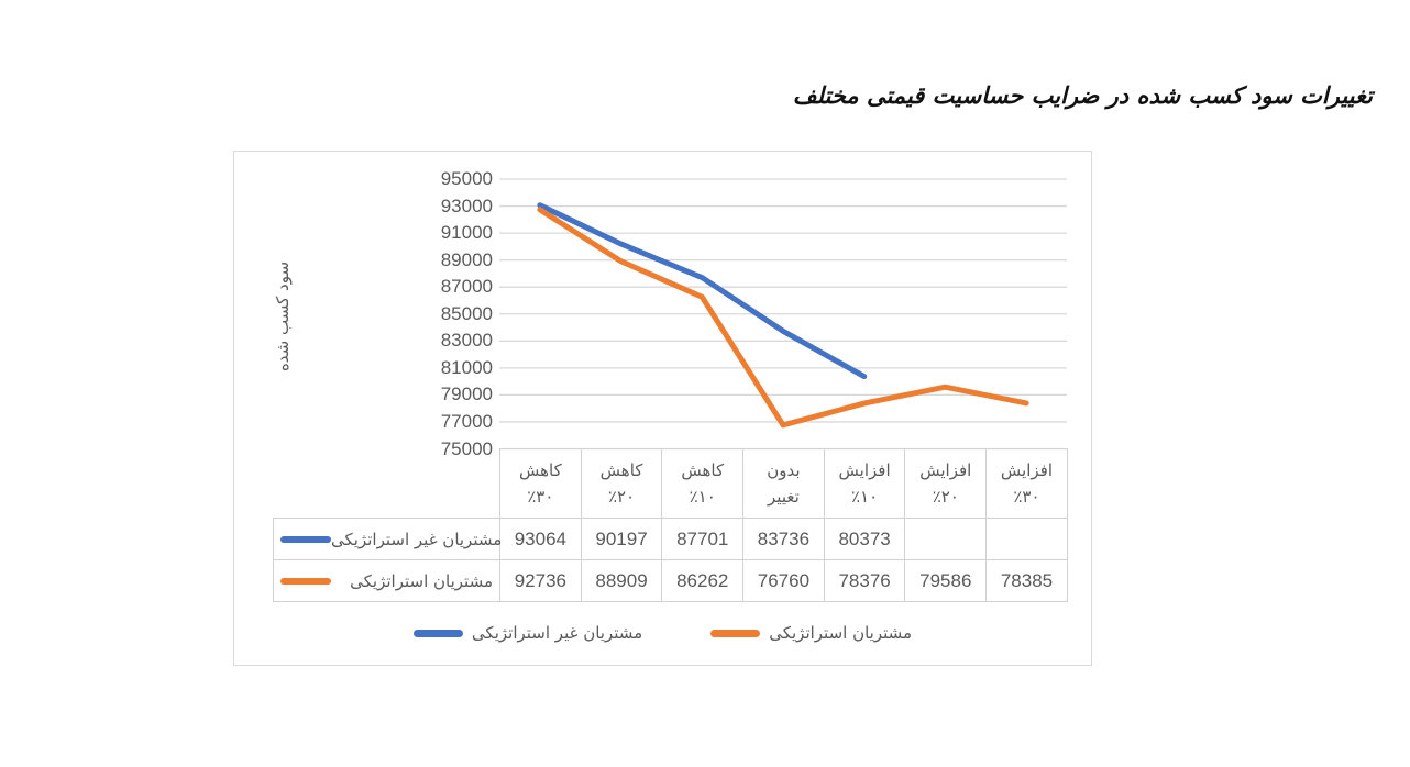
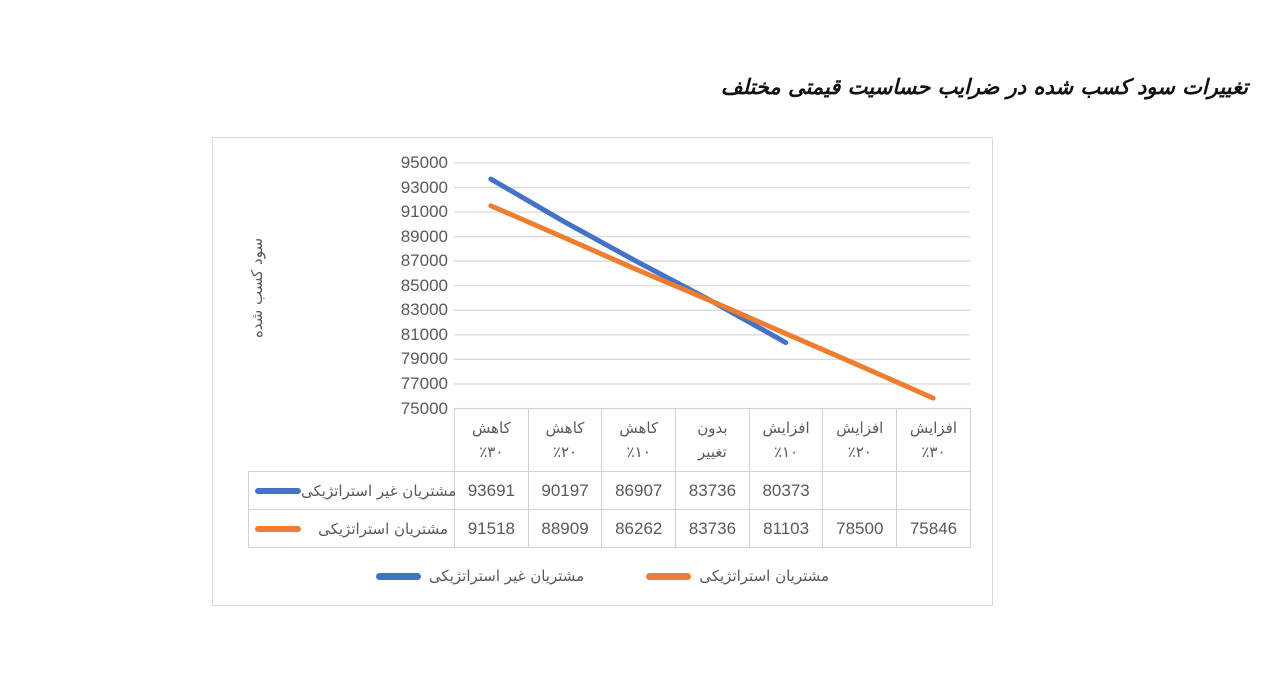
مشتریان غیر استراتژیکی/کاهش ٪۳۰: 93064 -> 93691
مشتریان استراتژیکی/کاهش ٪۳۰: 92736 -> 91518
مشتریان غیر استراتژیکی/کاهش ٪۱۰: 87701 -> 86907
مشتریان استراتژیکی/بدون تغییر: 76760 -> 83736
مشتریان استراتژیکی/افزایش ٪۱۰: 78376 -> 81103
مشتریان استراتژیکی/افزایش ٪۲۰: 79586 -> 78500
مشتریان استراتژیکی/افزایش ٪۳۰: 78385 -> 75846
